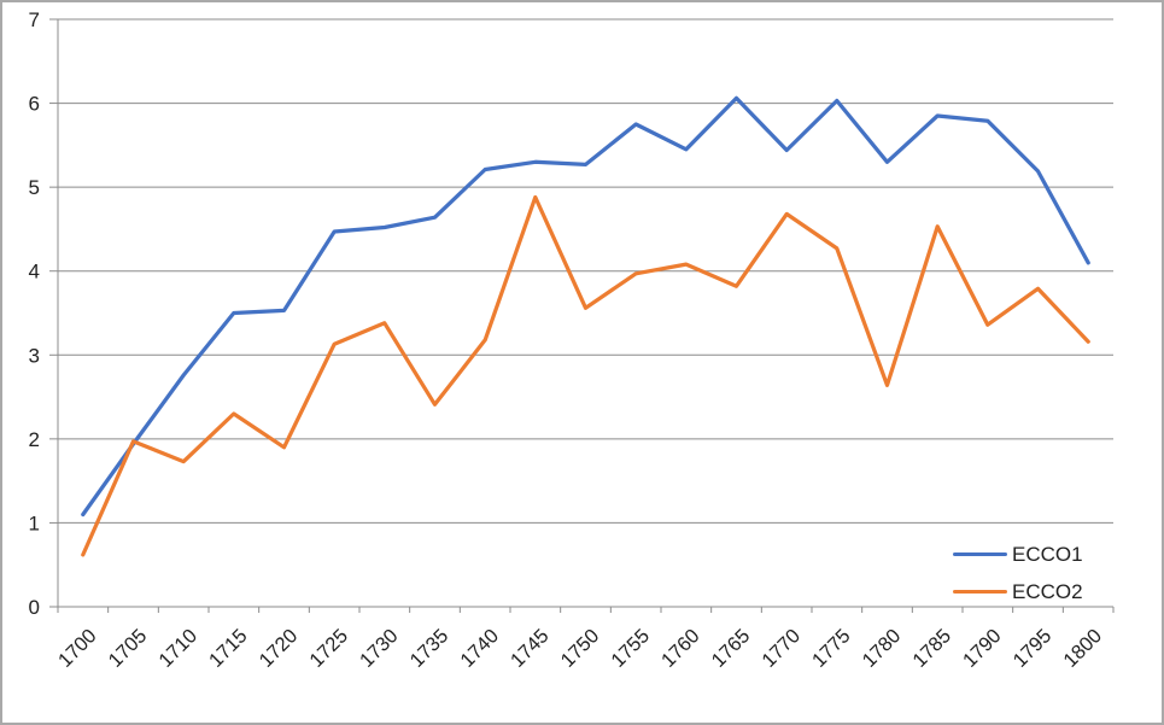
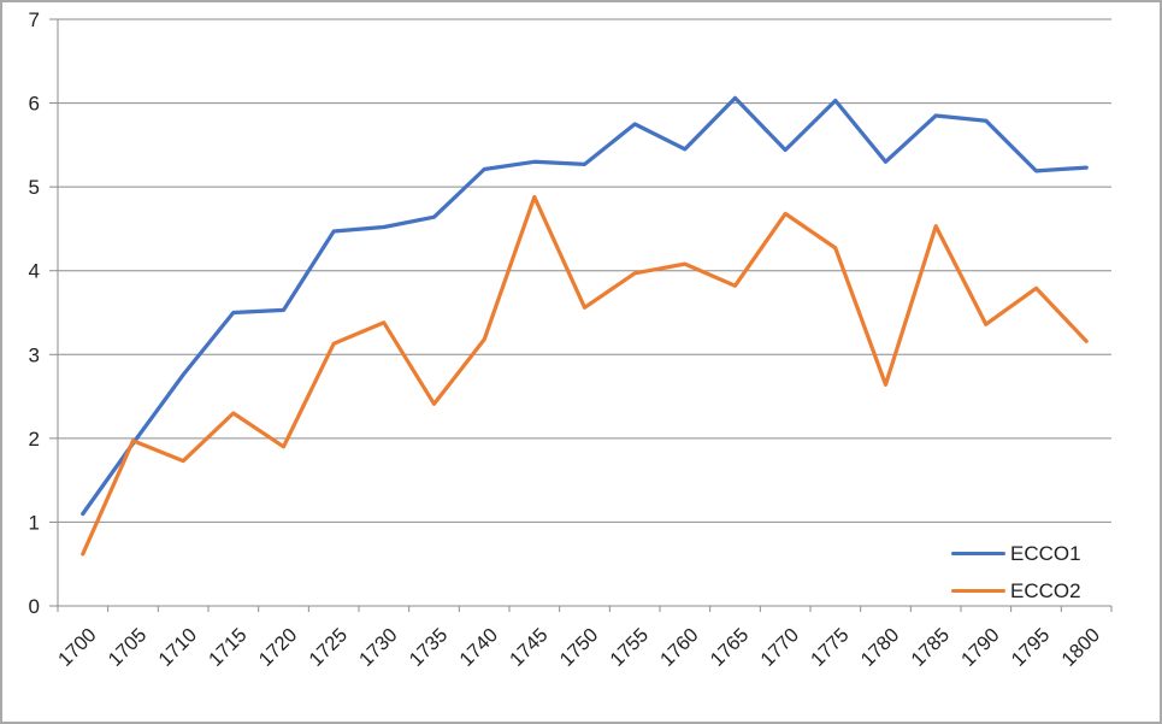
ECCO1/1800: 4.1 -> 5.2
